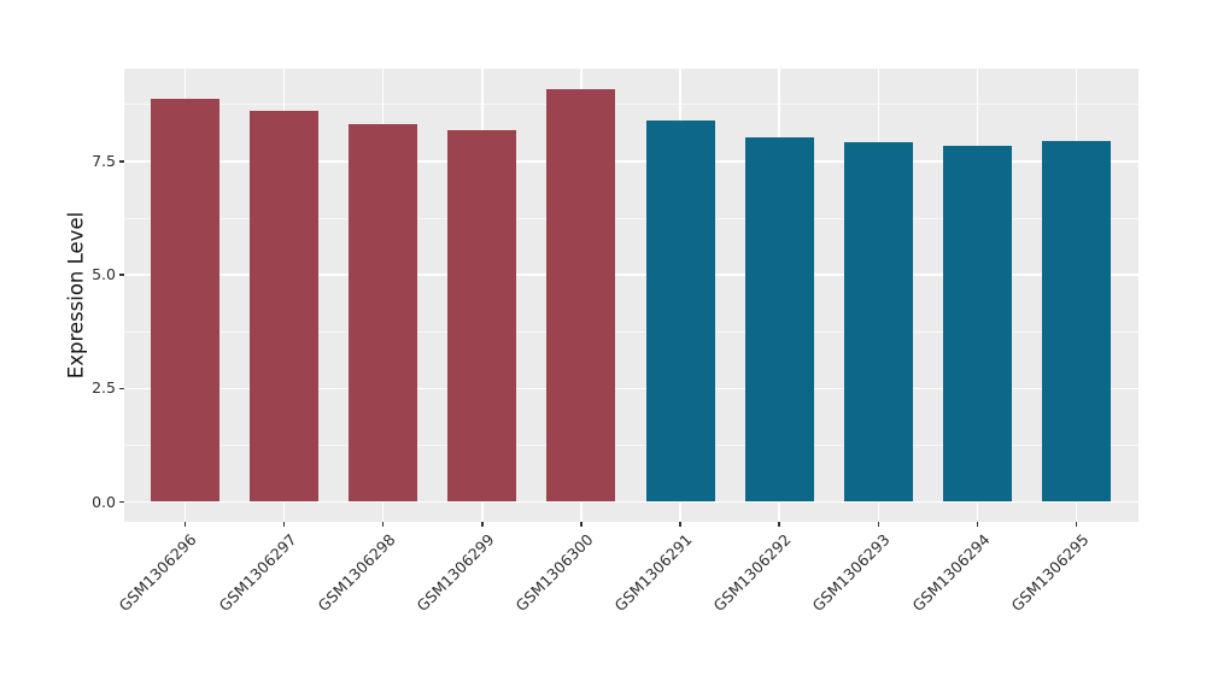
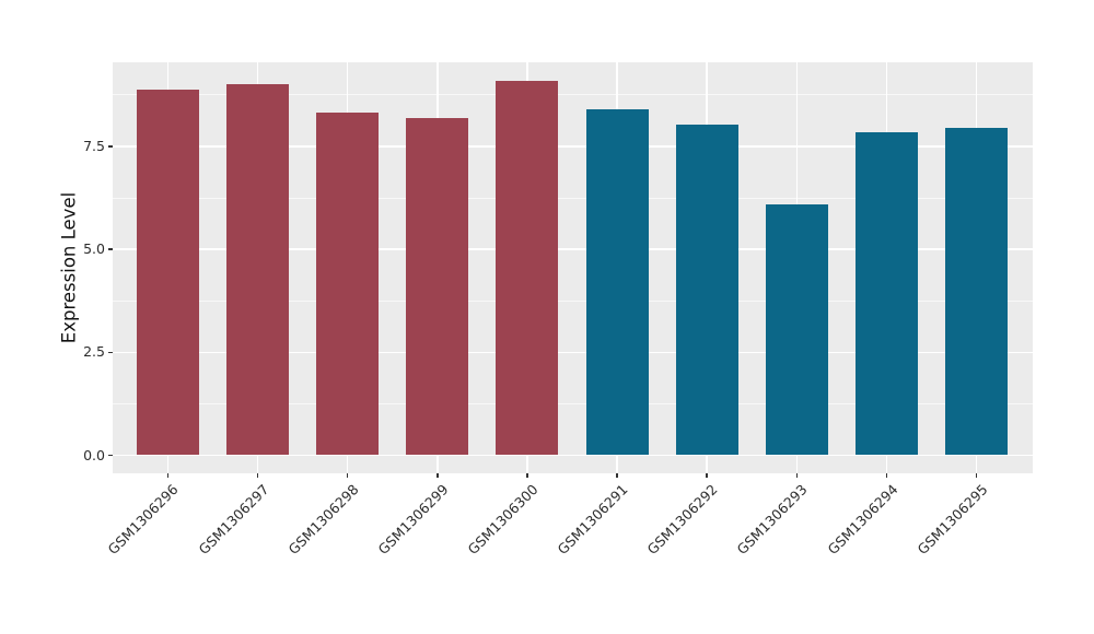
GSM1306297: 8.6 -> 9.0
GSM1306293: 7.9 -> 6.1
